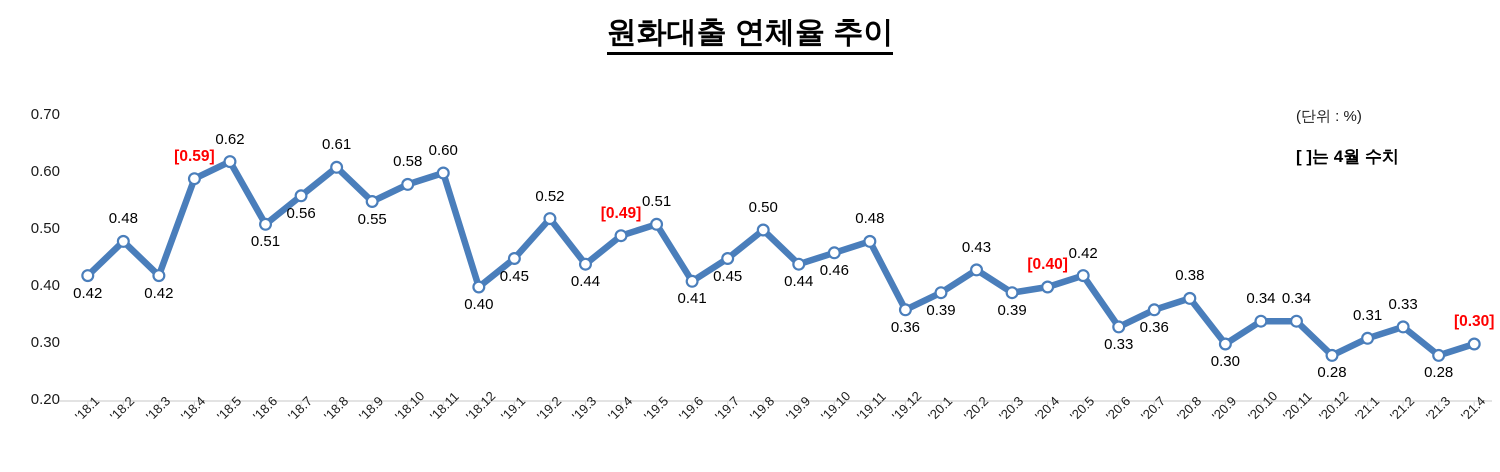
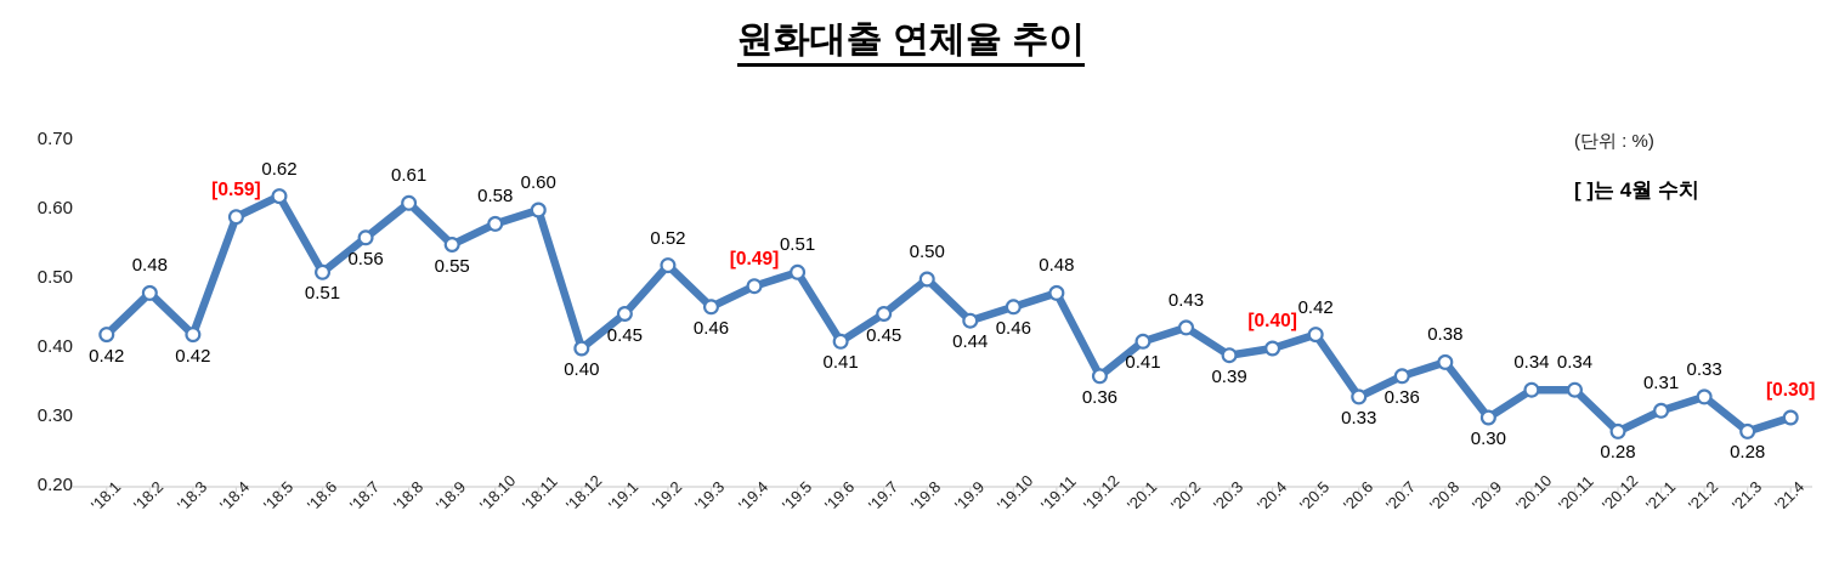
'19.3: 0.44 -> 0.46
'20.1: 0.39 -> 0.41
